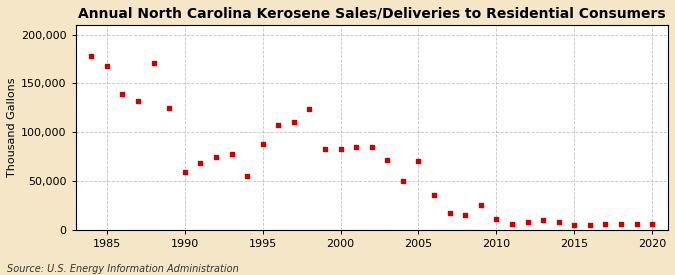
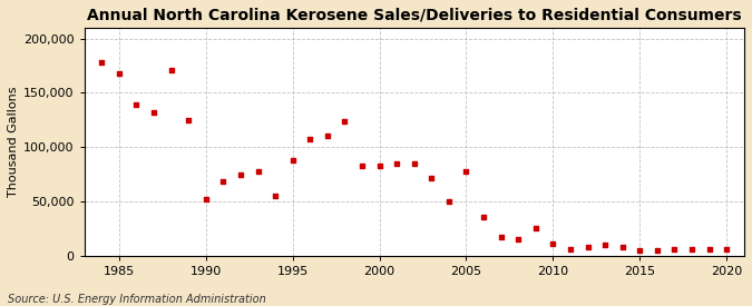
1990: 59,000 -> 52,000
2005: 70,000 -> 78,000
